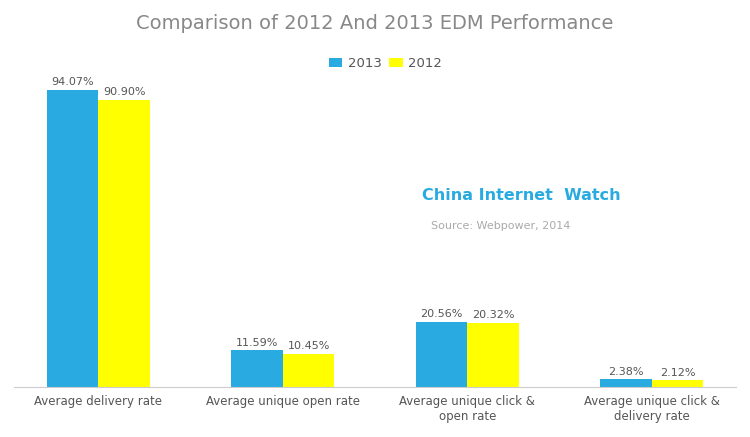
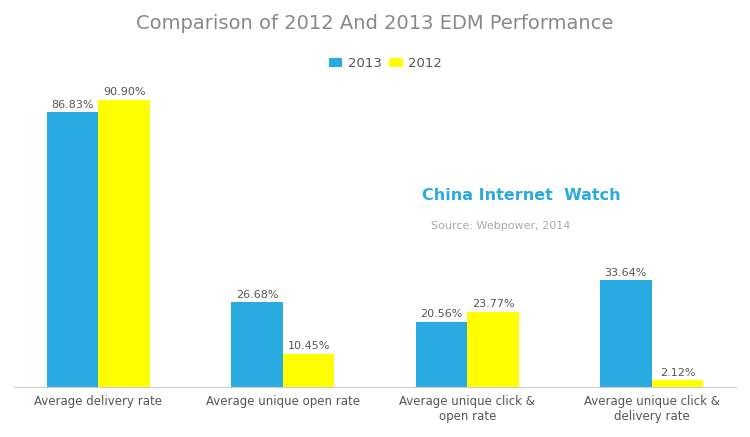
2013/Average delivery rate: 94.07% -> 86.83%
2013/Average unique open rate: 11.59% -> 26.68%
2012/Average unique click & open rate: 20.32% -> 23.77%
2013/Average unique click & delivery rate: 2.38% -> 33.64%
